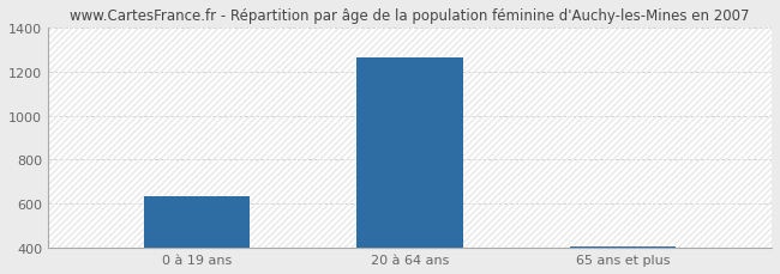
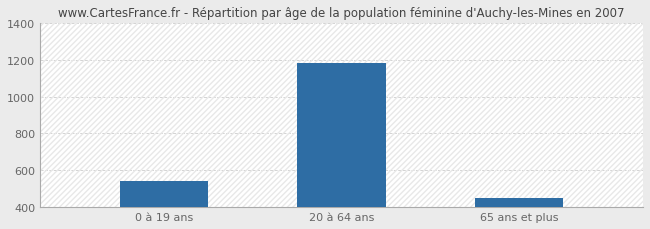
0 à 19 ans: 630 -> 540
20 à 64 ans: 1260 -> 1180
65 ans et plus: 400 -> 450
